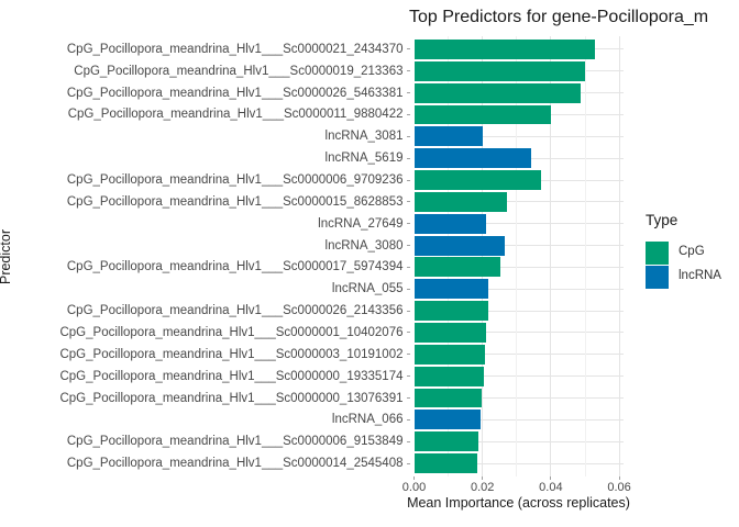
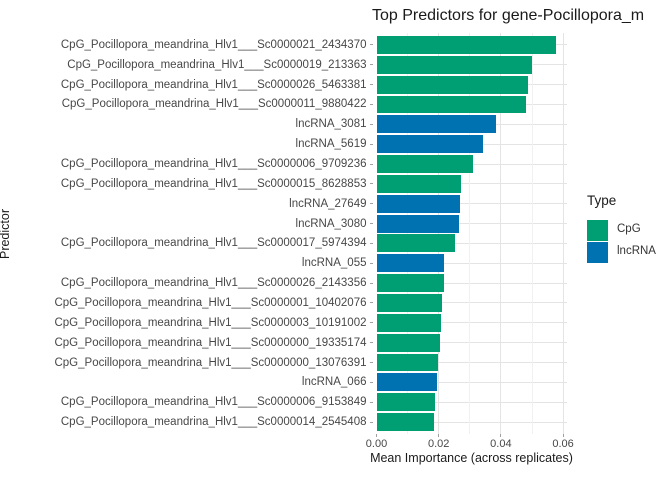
CpG_Pocillopora_meandrina_Hlv1___Sc0000021_2434370: 0.053 -> 0.058
CpG_Pocillopora_meandrina_Hlv1___Sc0000011_9880422: 0.040 -> 0.048
lncRNA_3081: 0.020 -> 0.038
CpG_Pocillopora_meandrina_Hlv1___Sc0000006_9709236: 0.037 -> 0.031
lncRNA_27649: 0.021 -> 0.027
